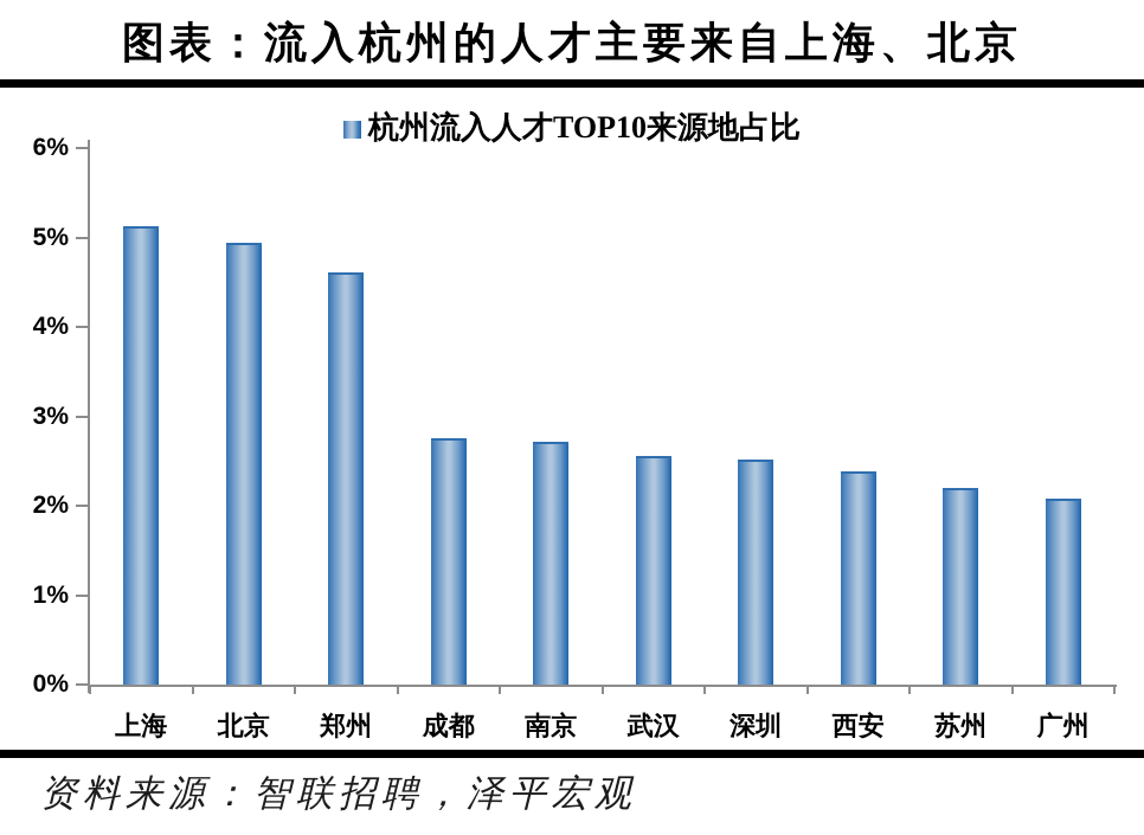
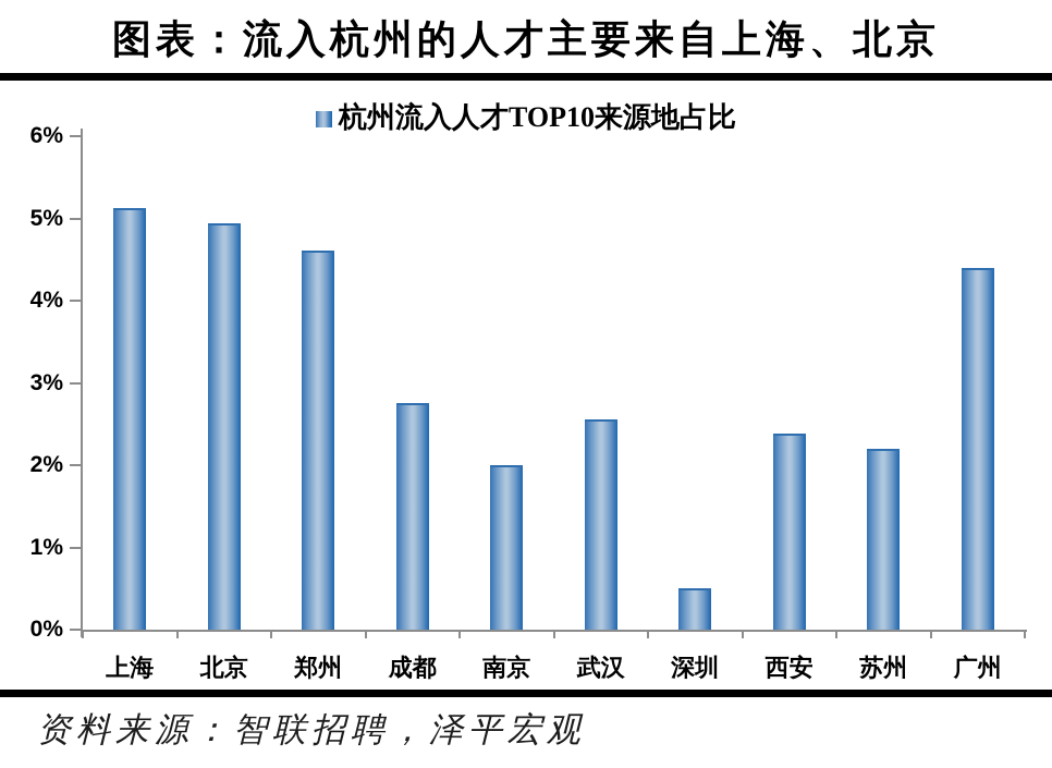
南京: 2.7% -> 2.0%
深圳: 2.5% -> 0.5%
广州: 2.1% -> 4.4%
